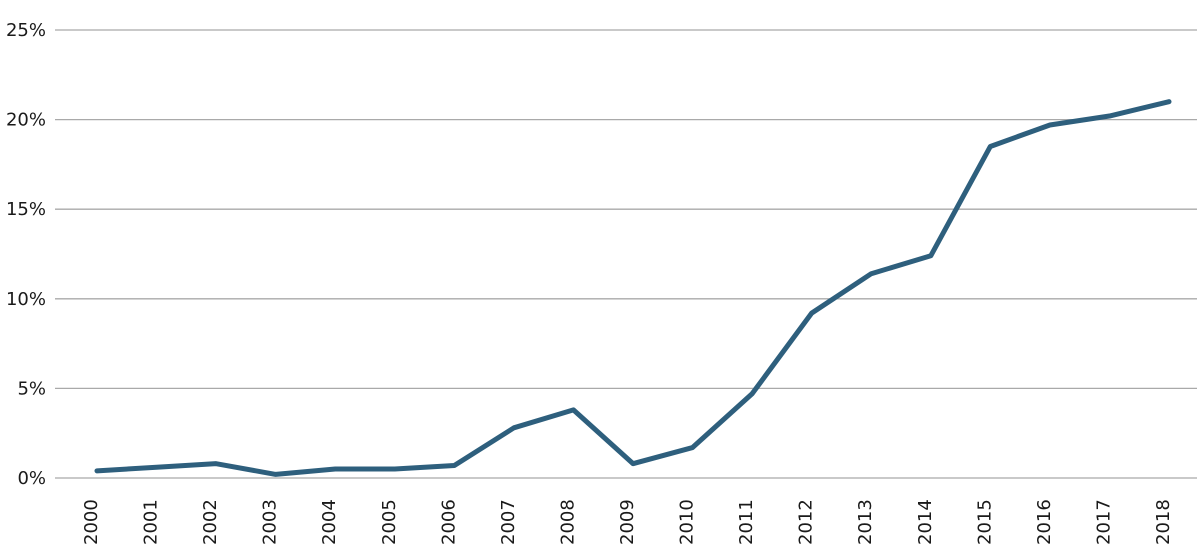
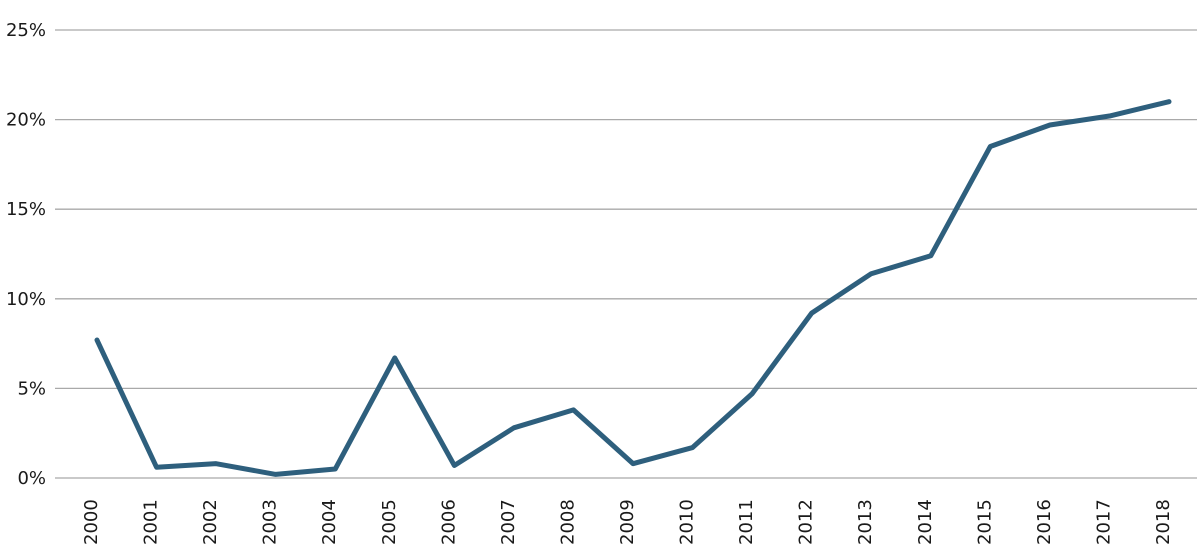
2000: 0.4% -> 7.7%
2005: 0.5% -> 6.7%
